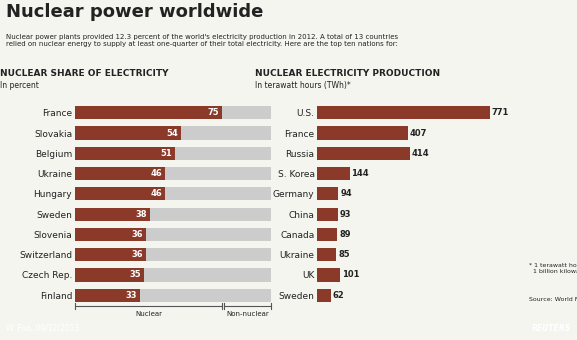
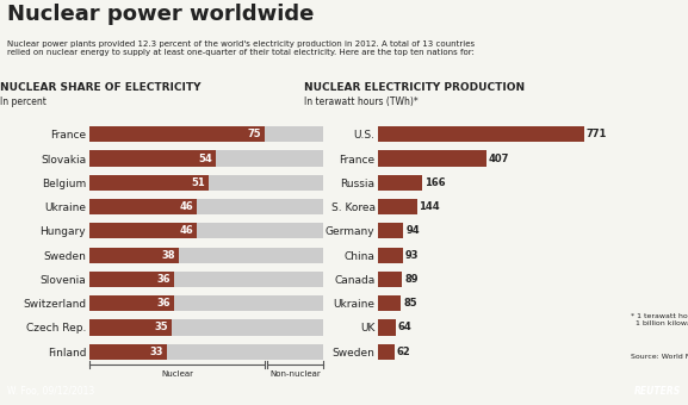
Russia: 414 -> 166
UK: 101 -> 64
